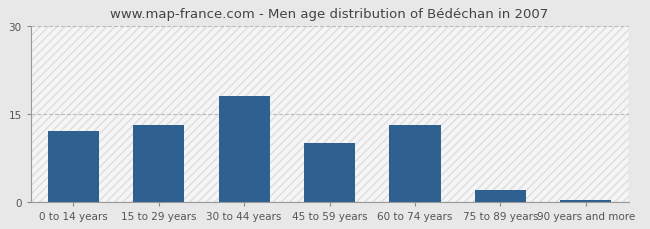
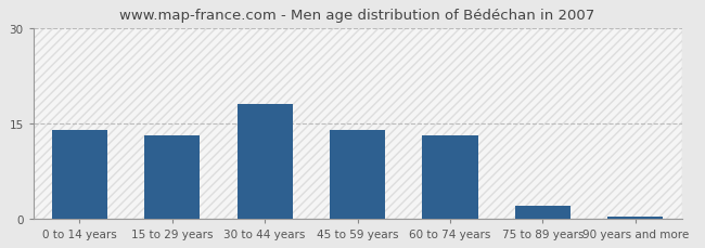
0 to 14 years: 12.0 -> 14.0
45 to 59 years: 10.0 -> 14.0
